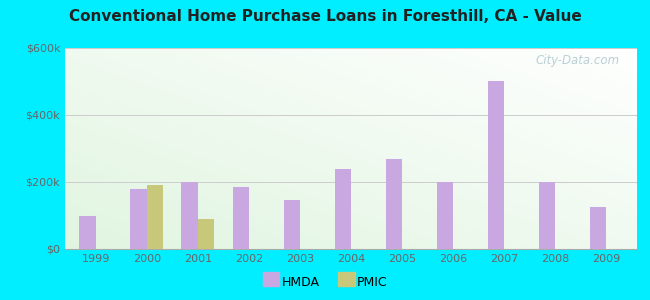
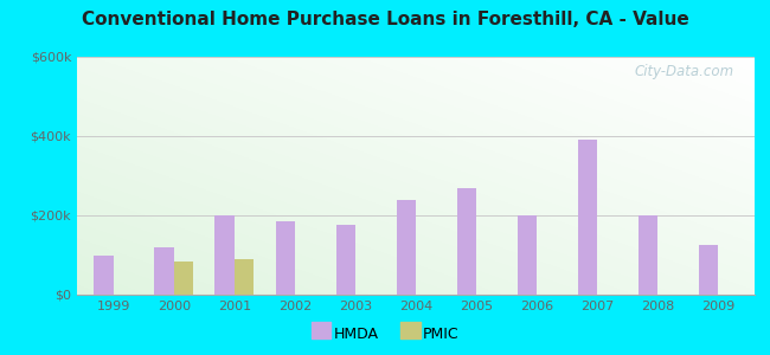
HMDA/2000: $180k -> $120k
PMIC/2000: $190k -> $85k
HMDA/2003: $145k -> $175k
HMDA/2007: $500k -> $390k
